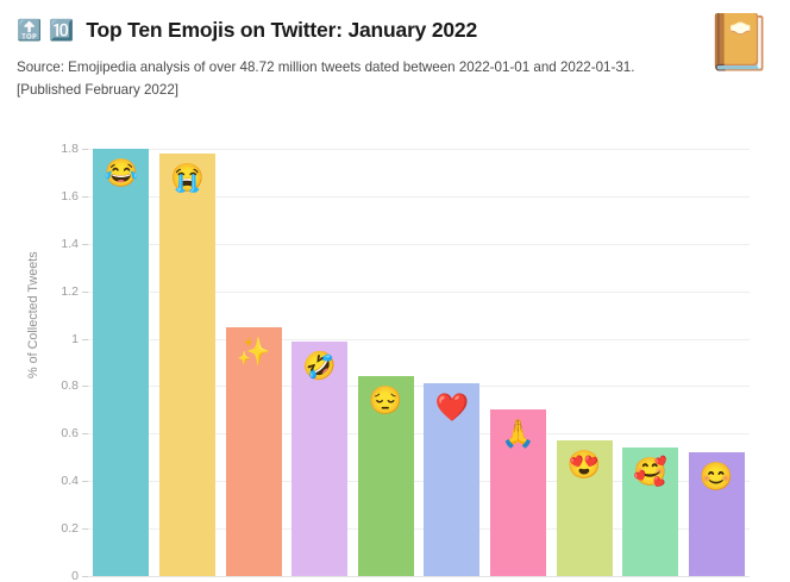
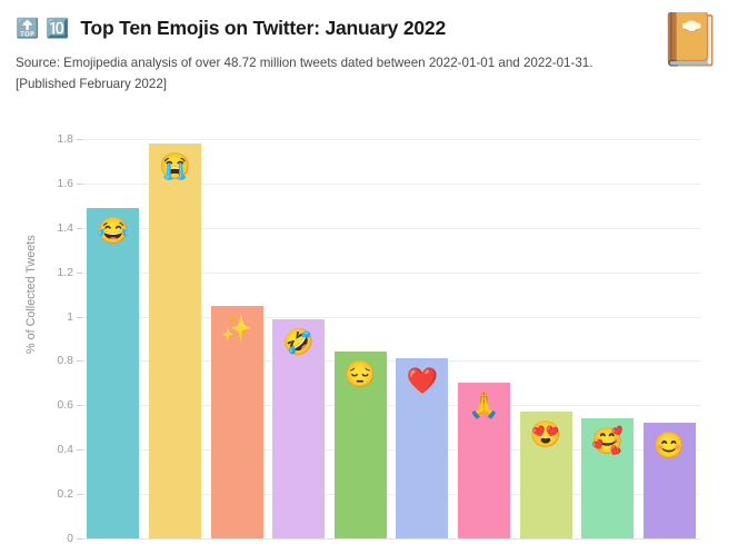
😂: 1.80 -> 1.49
